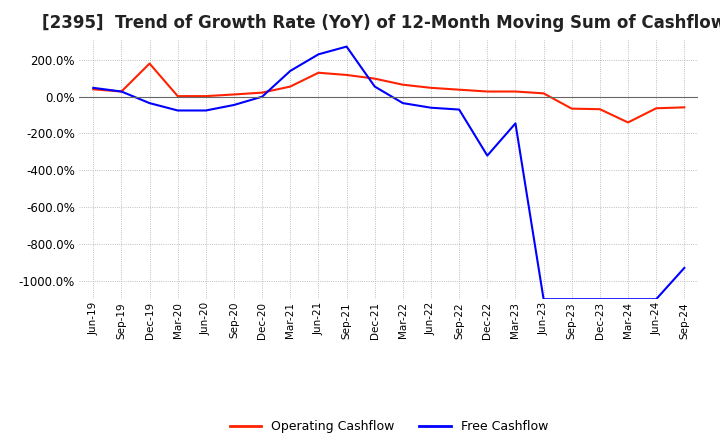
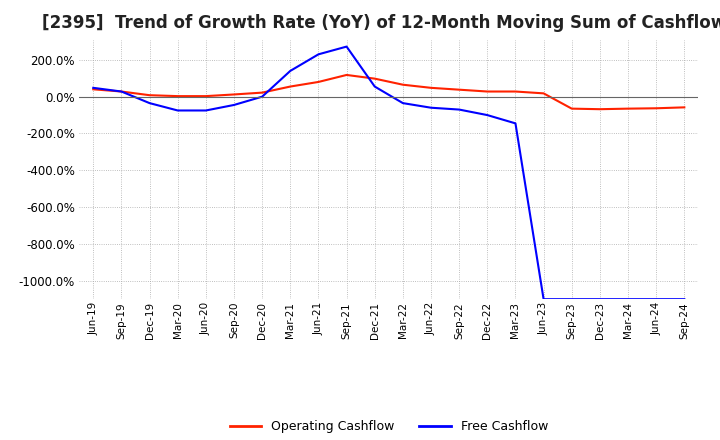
Operating Cashflow/Dec-19: 180% -> 10%
Operating Cashflow/Jun-21: 130% -> 80%
Free Cashflow/Dec-22: -320% -> -100%
Operating Cashflow/Mar-24: -140% -> -60%
Free Cashflow/Sep-24: -930% -> -1100%
